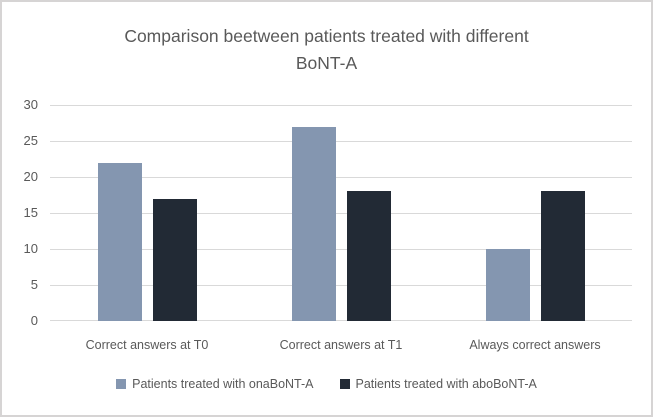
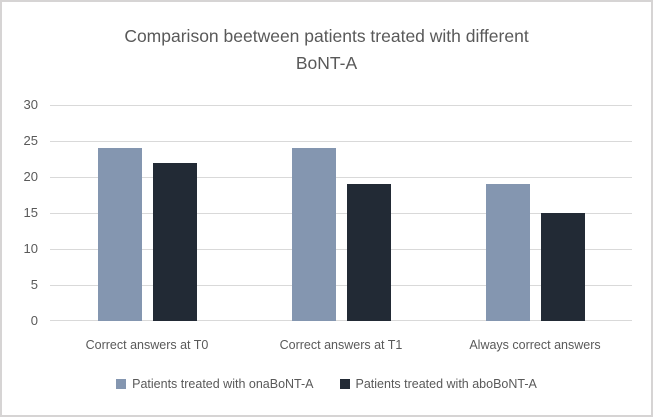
Patients treated with onaBoNT-A/Correct answers at T0: 22 -> 24
Patients treated with aboBoNT-A/Correct answers at T0: 17 -> 22
Patients treated with onaBoNT-A/Correct answers at T1: 27 -> 24
Patients treated with aboBoNT-A/Correct answers at T1: 18 -> 19
Patients treated with onaBoNT-A/Always correct answers: 10 -> 19
Patients treated with aboBoNT-A/Always correct answers: 18 -> 15
